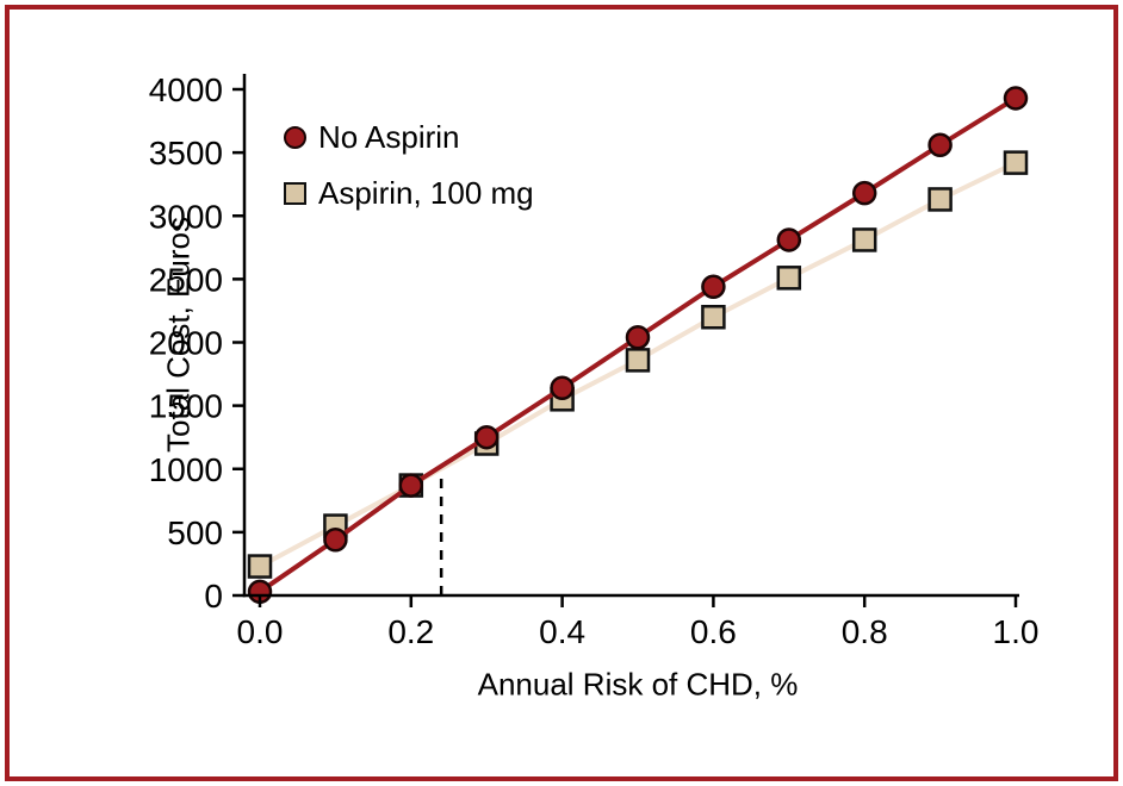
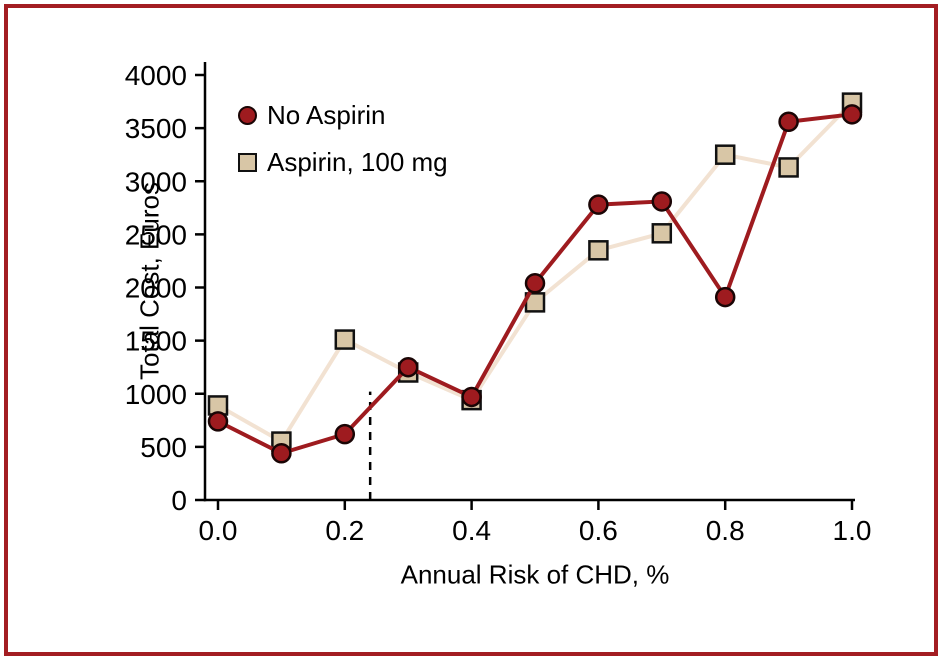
Aspirin, 100 mg/0.0: 230 -> 890
No Aspirin/0.0: 30 -> 740
Aspirin, 100 mg/0.2: 870 -> 1510
No Aspirin/0.2: 870 -> 620
Aspirin, 100 mg/0.4: 1550 -> 940
No Aspirin/0.4: 1640 -> 970
Aspirin, 100 mg/0.6: 2200 -> 2350
No Aspirin/0.6: 2440 -> 2780
Aspirin, 100 mg/0.8: 2810 -> 3250
No Aspirin/0.8: 3180 -> 1910
Aspirin, 100 mg/1.0: 3420 -> 3740
No Aspirin/1.0: 3930 -> 3630
